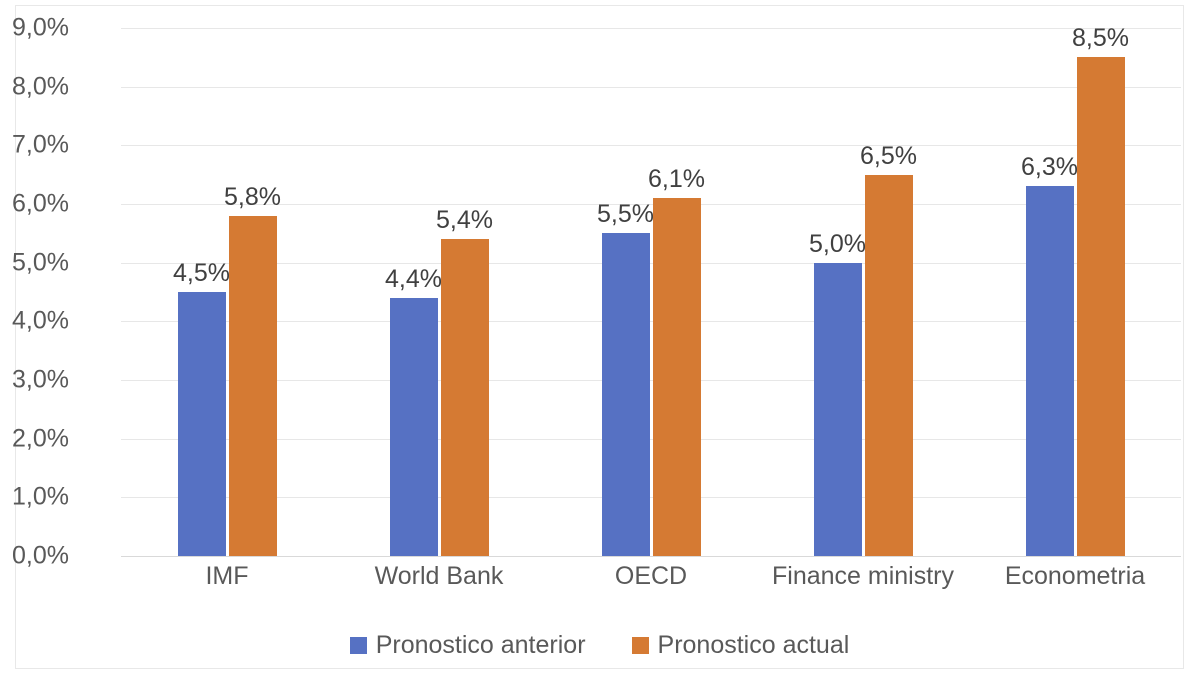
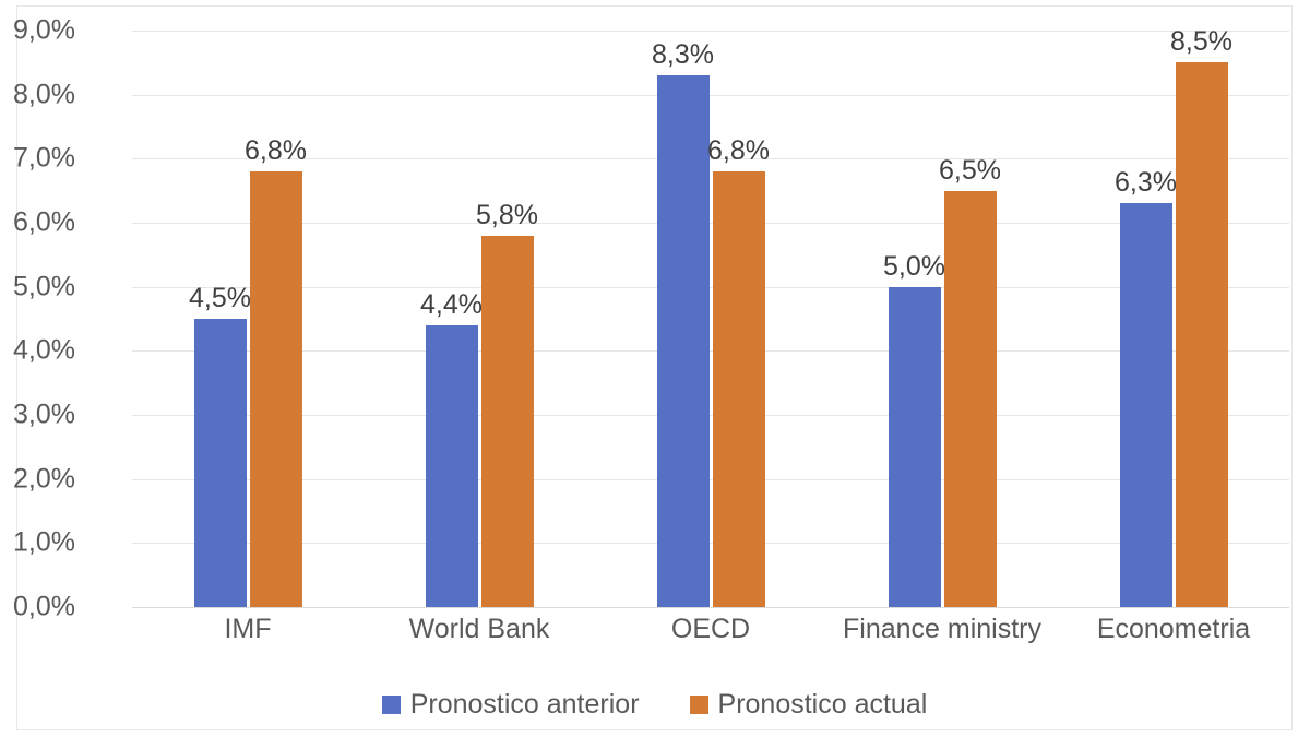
Pronostico actual/IMF: 5,8% -> 6,8%
Pronostico actual/World Bank: 5,4% -> 5,8%
Pronostico anterior/OECD: 5,5% -> 8,3%
Pronostico actual/OECD: 6,1% -> 6,8%
